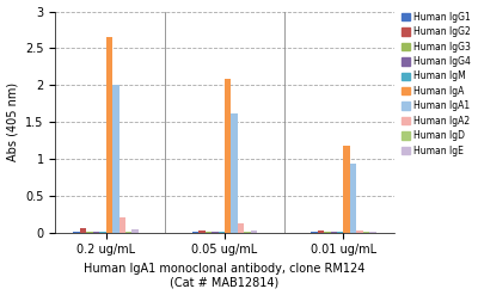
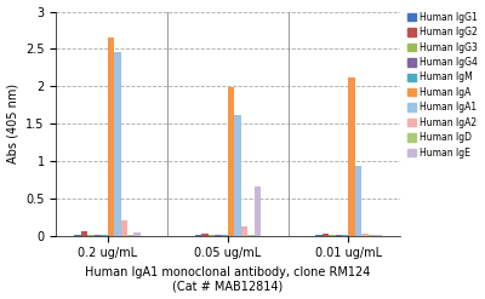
Human IgA1/0.2 ug/mL: 2.00 -> 2.46
Human IgA/0.05 ug/mL: 2.08 -> 1.98
Human IgE/0.05 ug/mL: 0.03 -> 0.66
Human IgA/0.01 ug/mL: 1.18 -> 2.12
